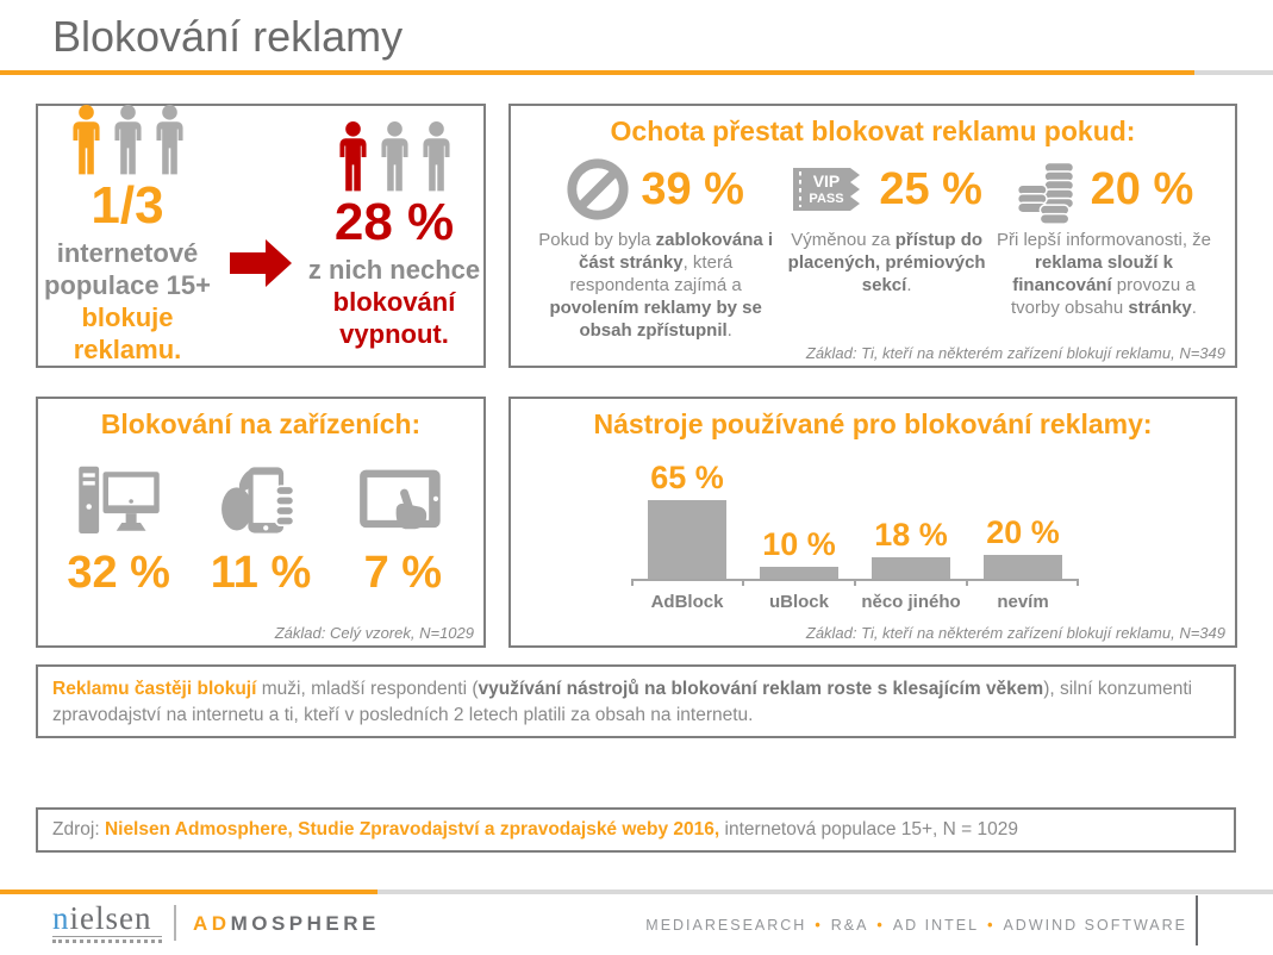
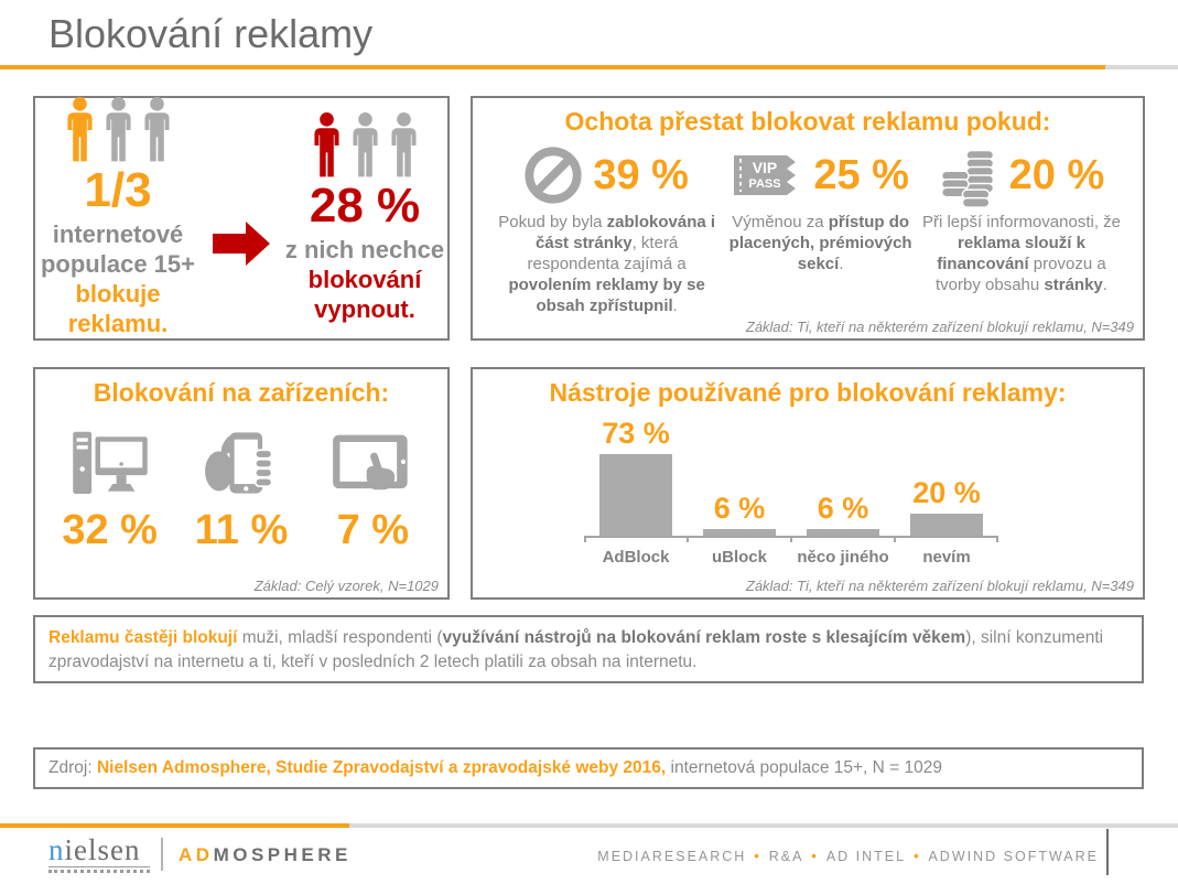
AdBlock: 65 -> 73
uBlock: 10 -> 6
něco jiného: 18 -> 6
